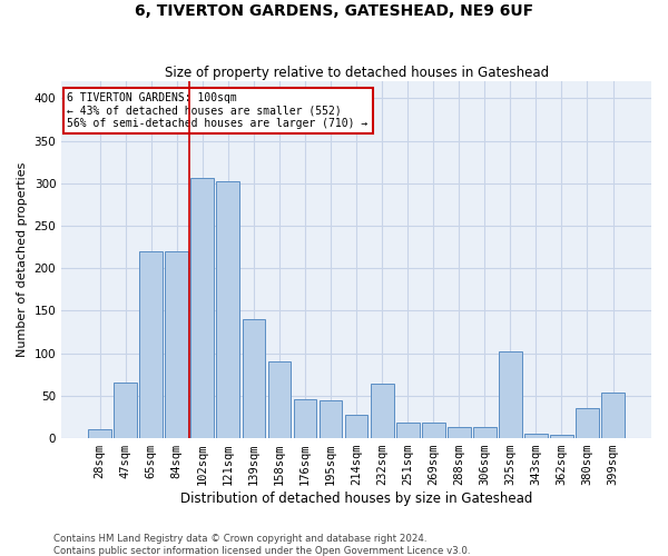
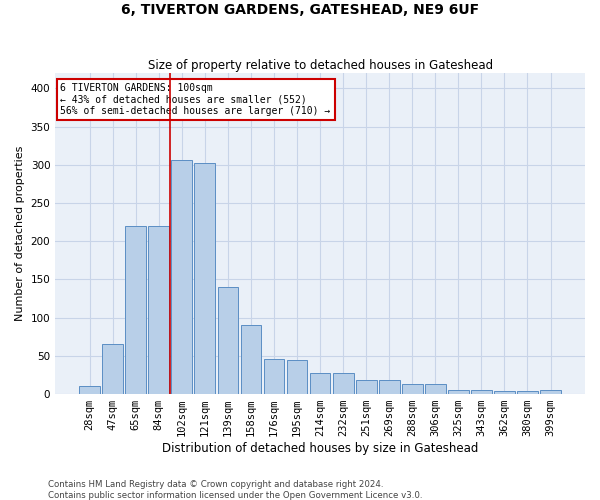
232sqm: 64 -> 27
325sqm: 102 -> 5
380sqm: 36 -> 4
399sqm: 54 -> 5
